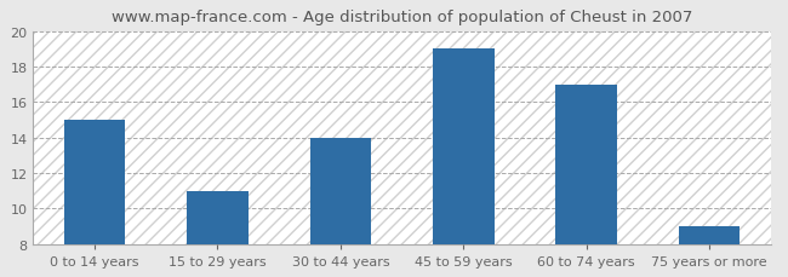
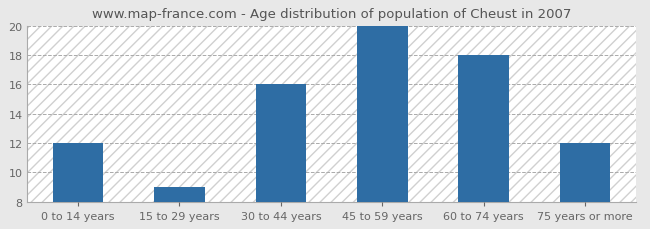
0 to 14 years: 15 -> 12
15 to 29 years: 11 -> 9
30 to 44 years: 14 -> 16
45 to 59 years: 19 -> 20
60 to 74 years: 17 -> 18
75 years or more: 9 -> 12
